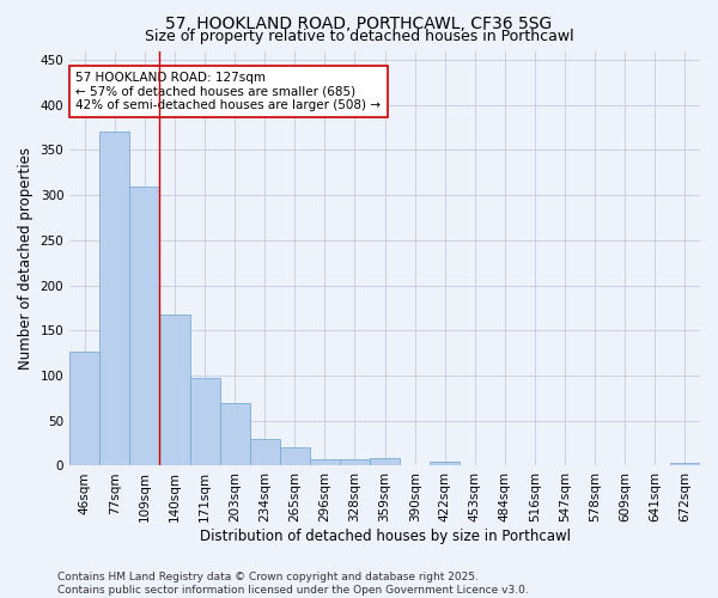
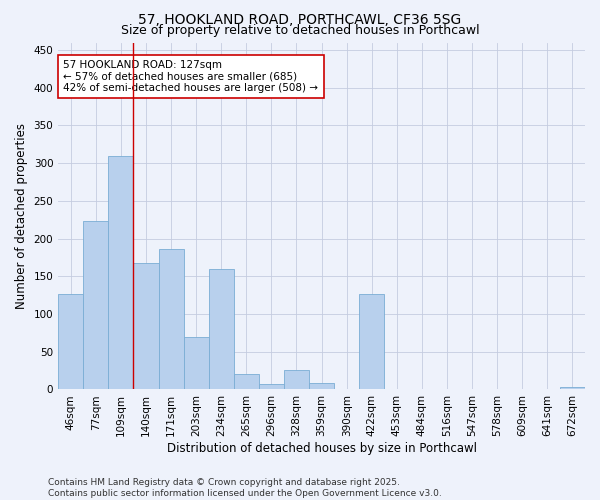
77sqm: 370 -> 224
171sqm: 97 -> 186
234sqm: 30 -> 160
328sqm: 7 -> 26
422sqm: 4 -> 126
